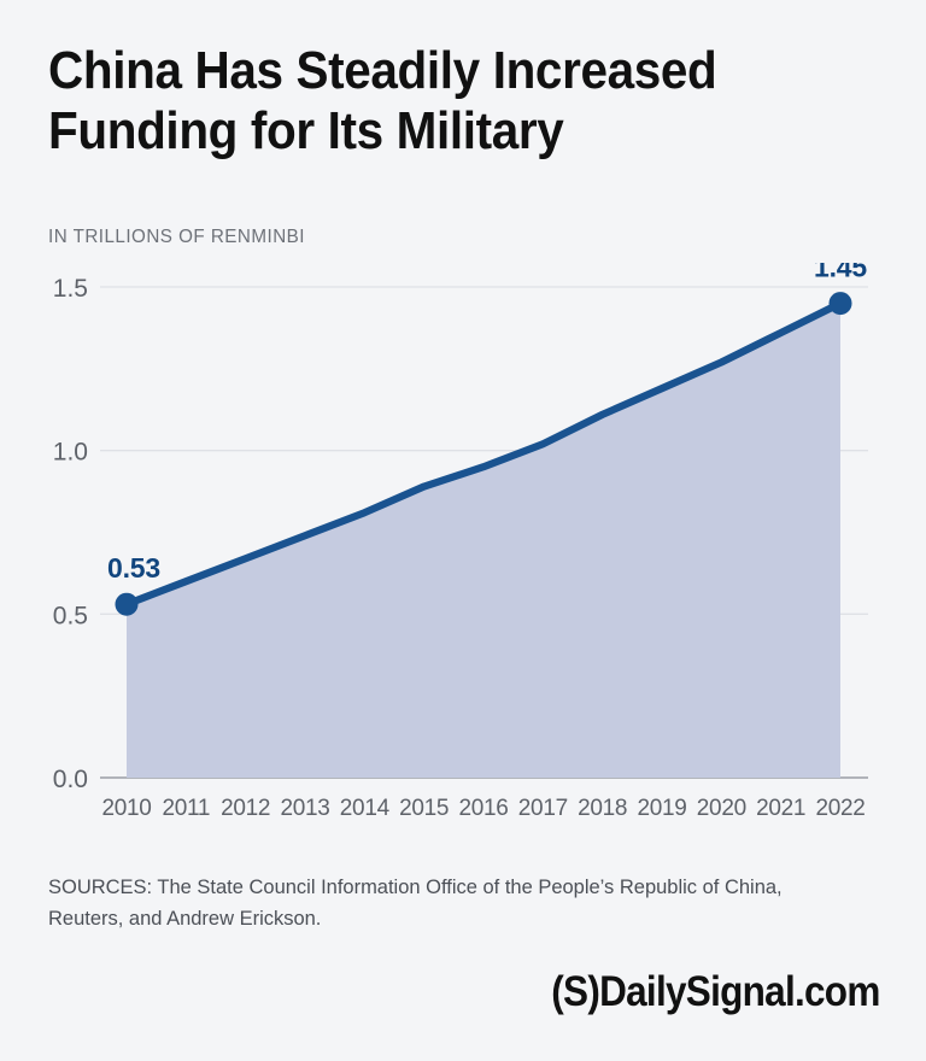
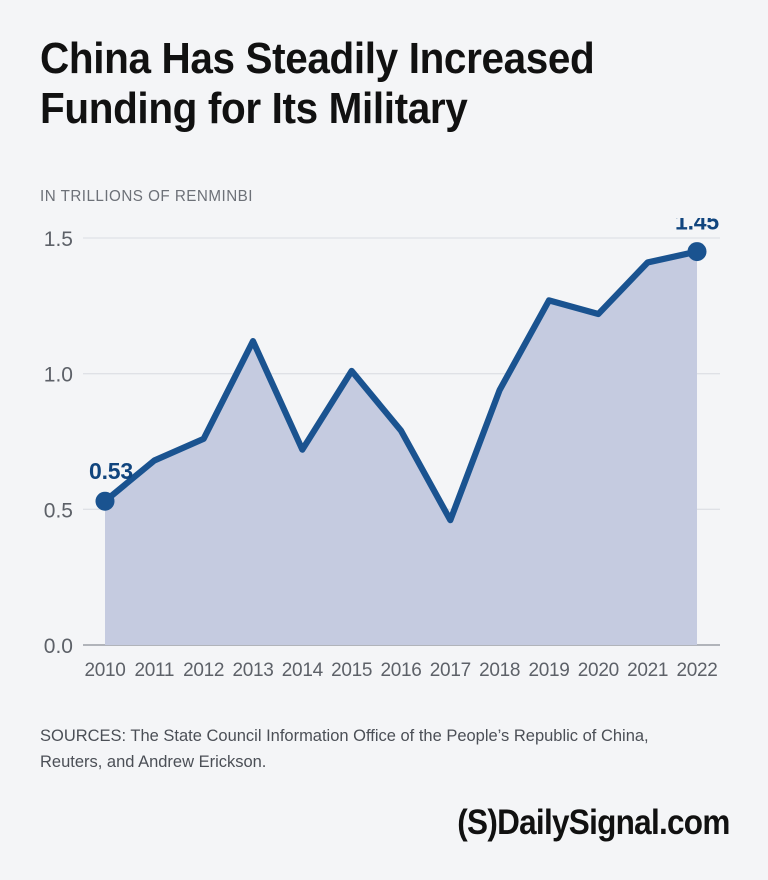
2011: 0.60 -> 0.68
2012: 0.67 -> 0.76
2013: 0.74 -> 1.12
2014: 0.81 -> 0.72
2015: 0.89 -> 1.01
2016: 0.95 -> 0.79
2017: 1.02 -> 0.46
2018: 1.11 -> 0.94
2019: 1.19 -> 1.27
2020: 1.27 -> 1.22
2021: 1.36 -> 1.41
